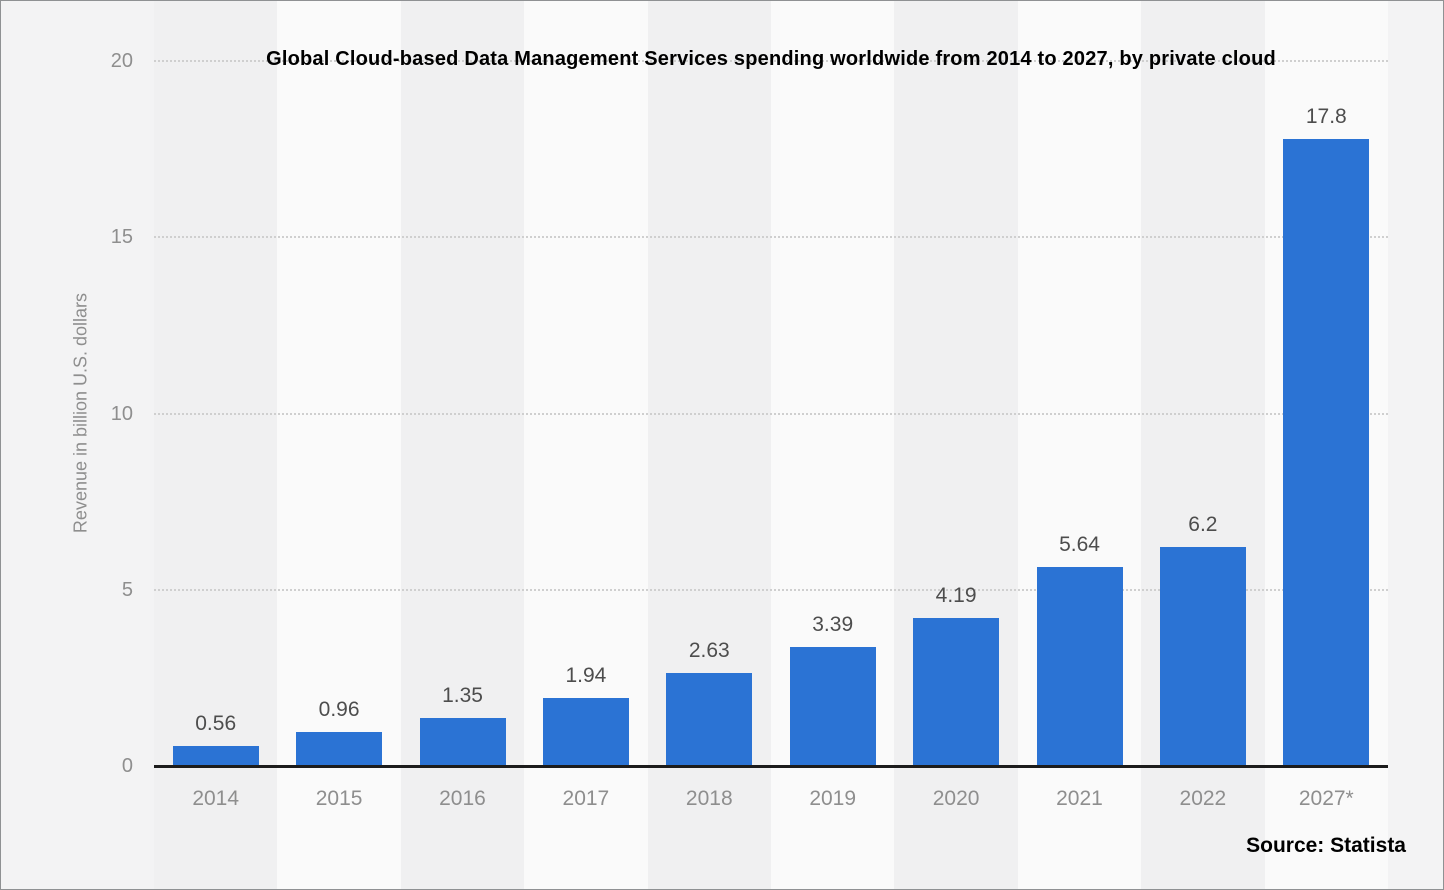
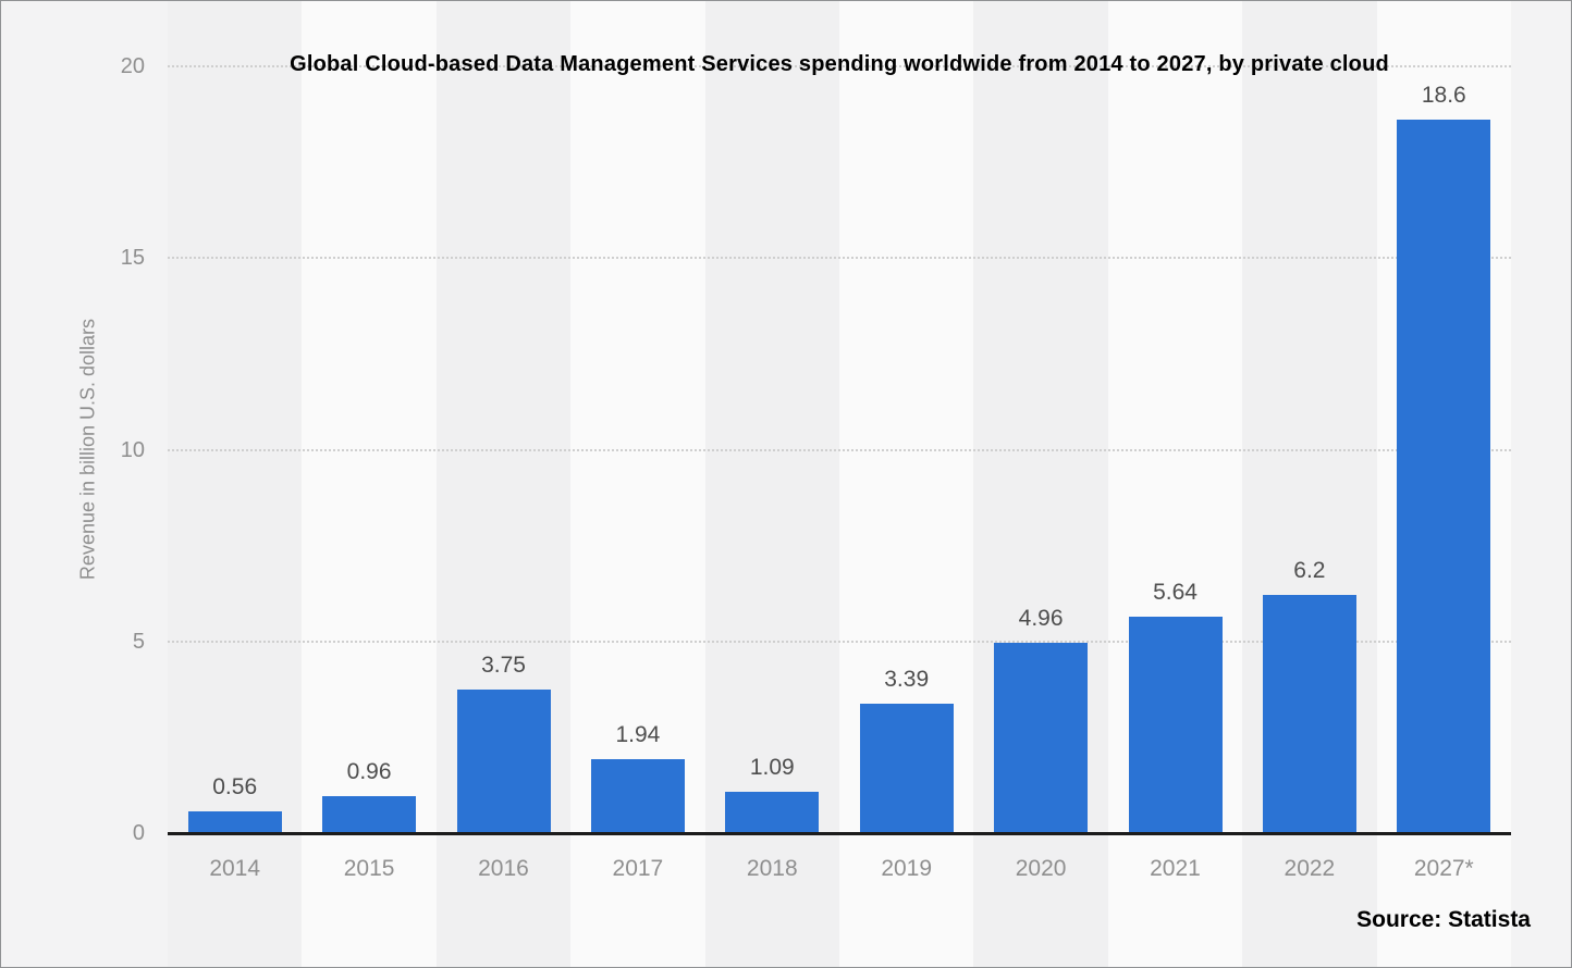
2016: 1.35 -> 3.75
2018: 2.63 -> 1.09
2020: 4.19 -> 4.96
2027*: 17.8 -> 18.6
